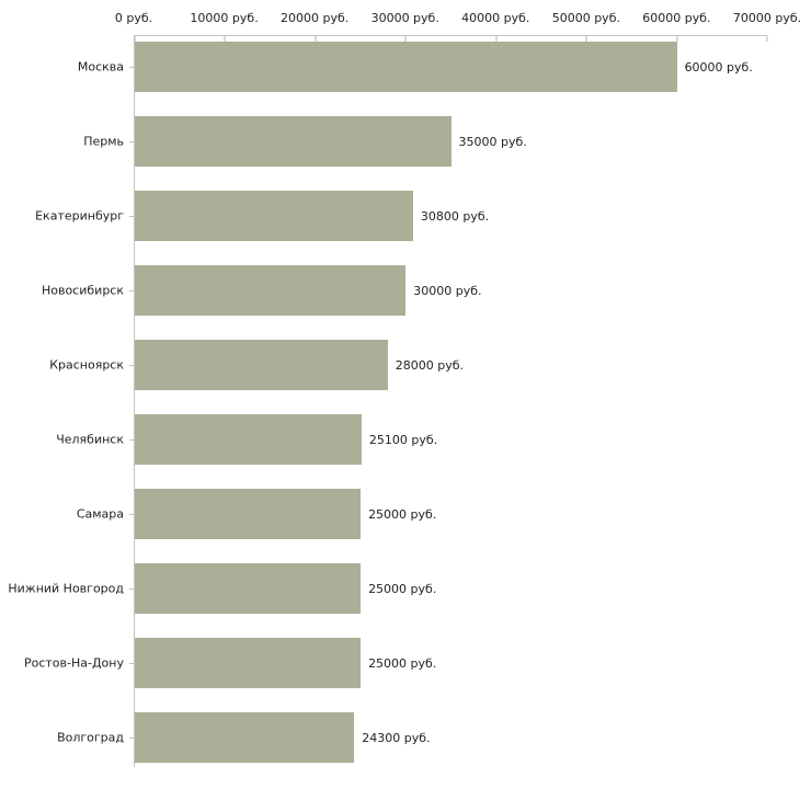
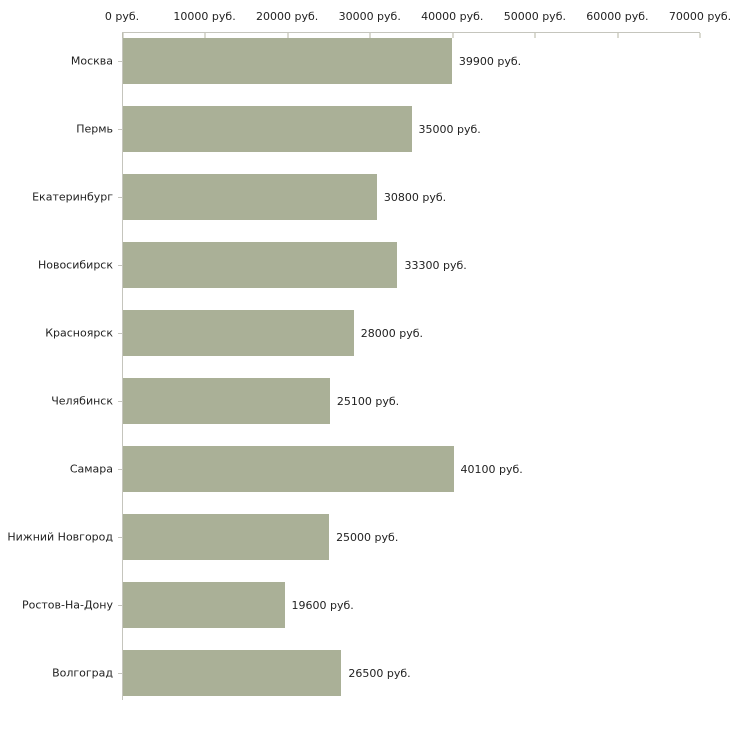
Москва: 60000 -> 39900
Новосибирск: 30000 -> 33300
Самара: 25000 -> 40100
Ростов-На-Дону: 25000 -> 19600
Волгоград: 24300 -> 26500
